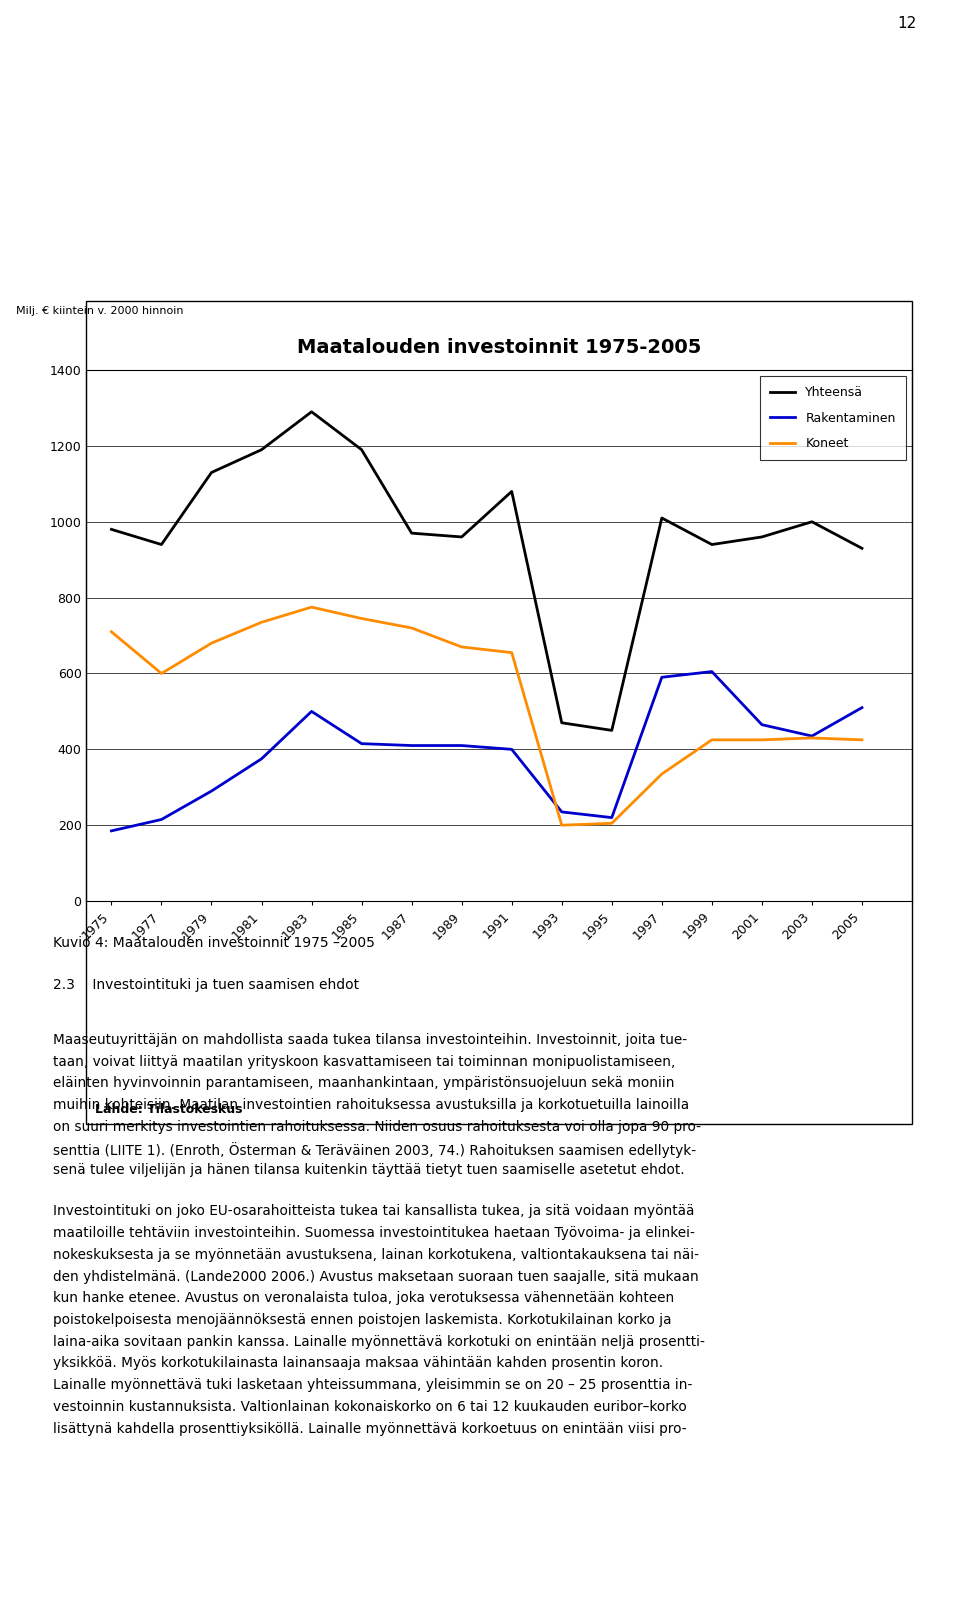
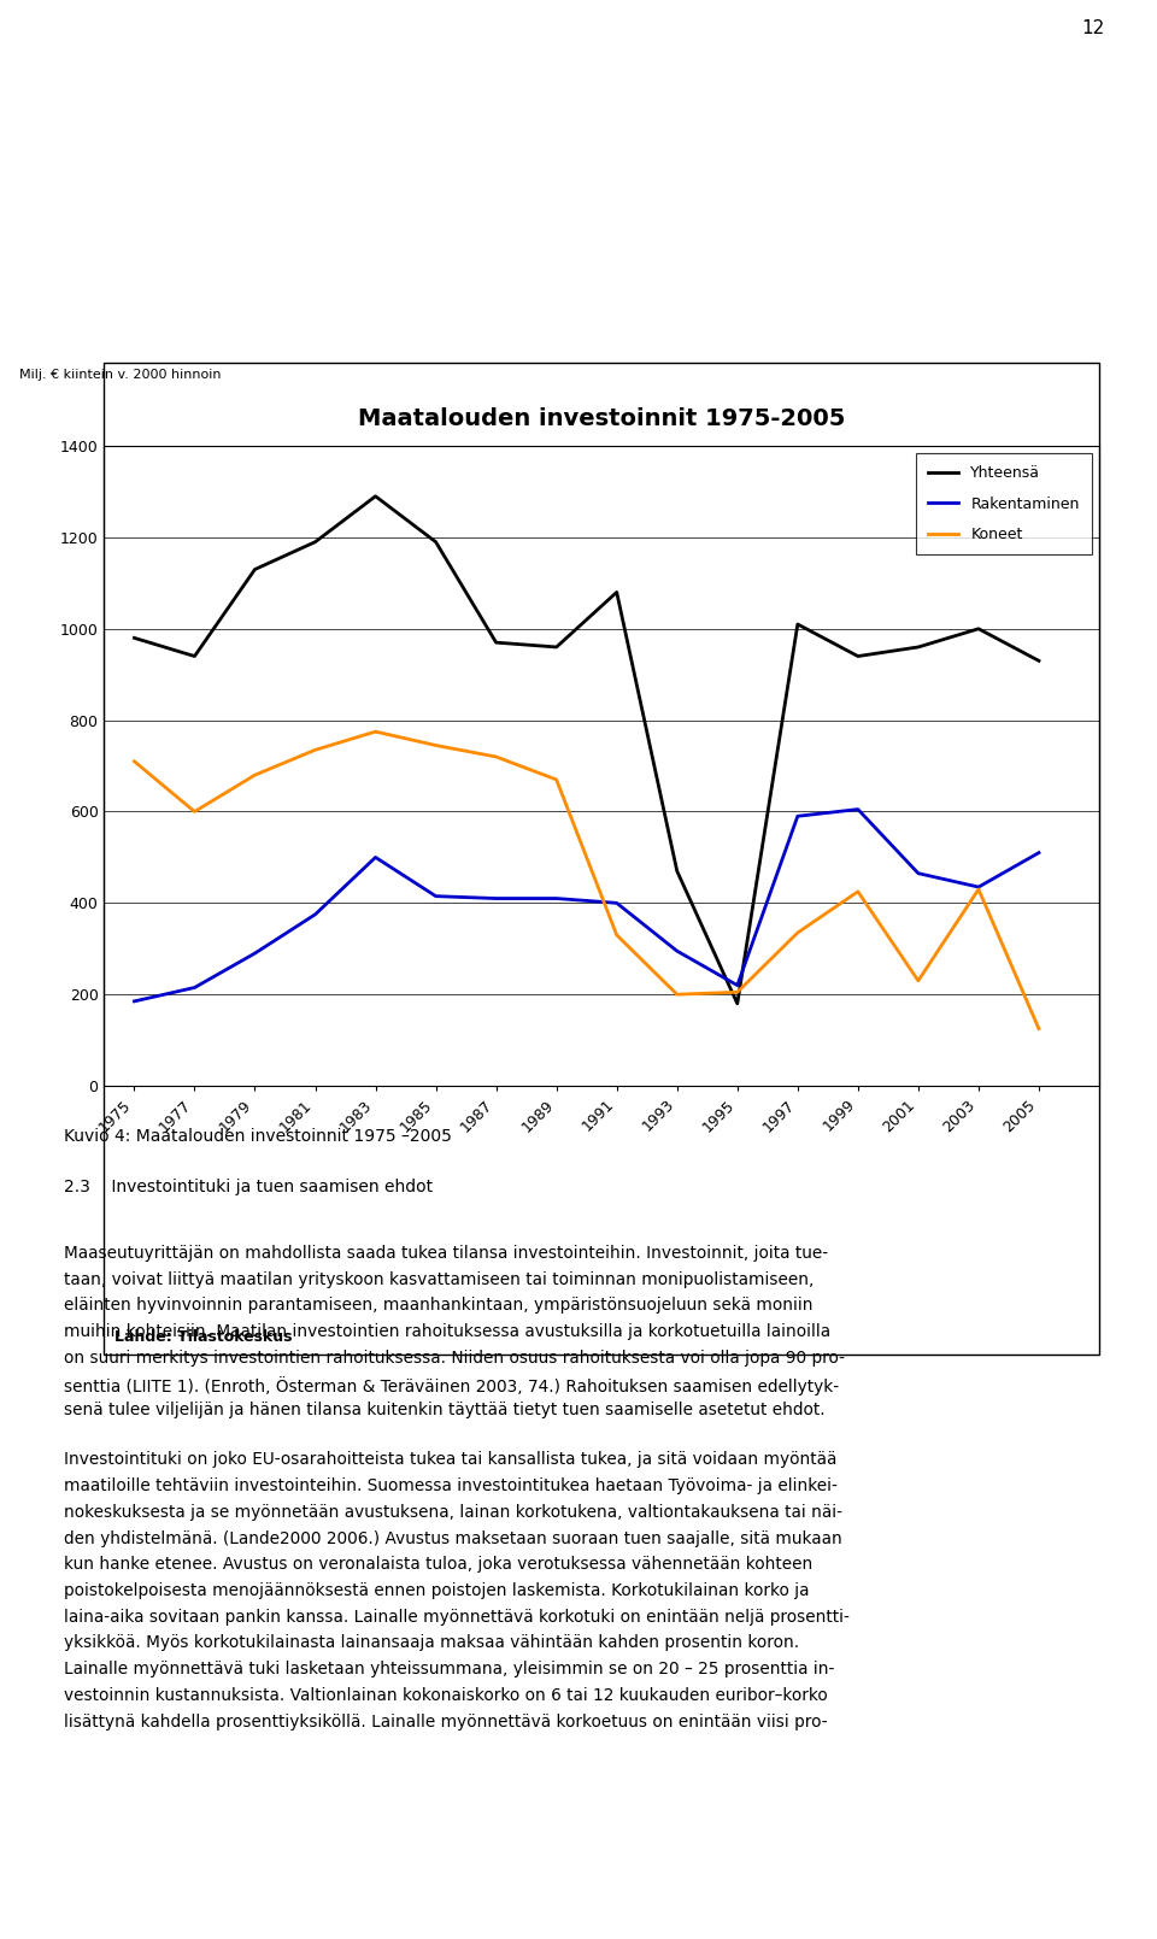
Koneet/1991: 655 -> 330
Rakentaminen/1993: 235 -> 295
Yhteensä/1995: 450 -> 180
Koneet/2001: 425 -> 230
Koneet/2005: 425 -> 125
